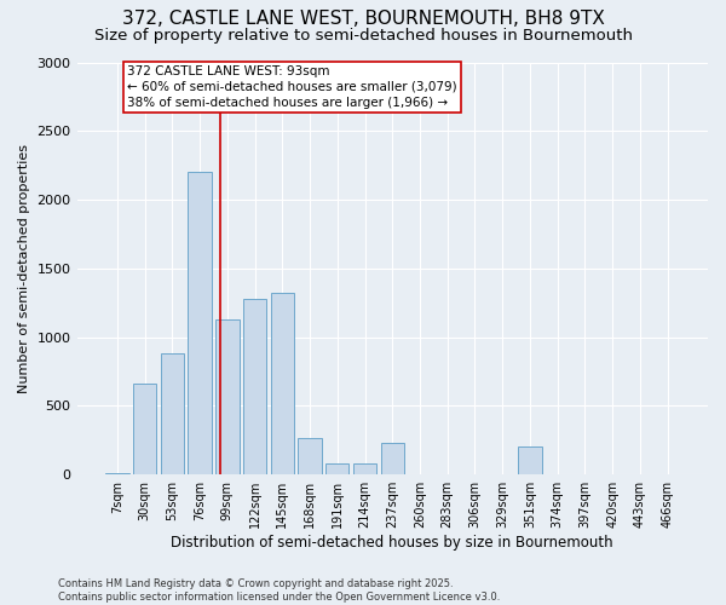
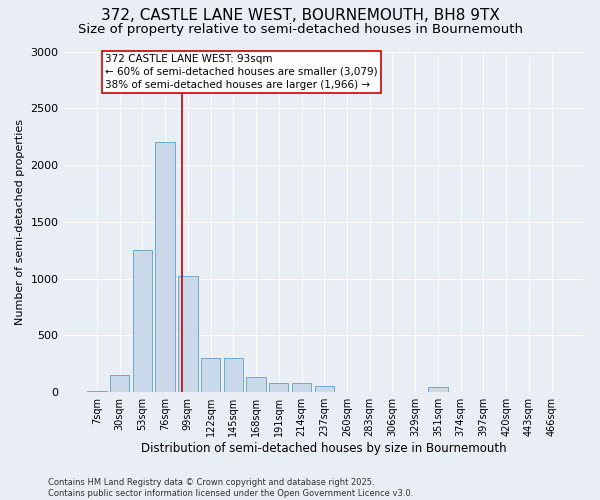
30sqm: 660 -> 150
53sqm: 880 -> 1250
99sqm: 1130 -> 1020
122sqm: 1280 -> 300
145sqm: 1320 -> 300
168sqm: 270 -> 130
237sqm: 230 -> 60
351sqm: 200 -> 40
